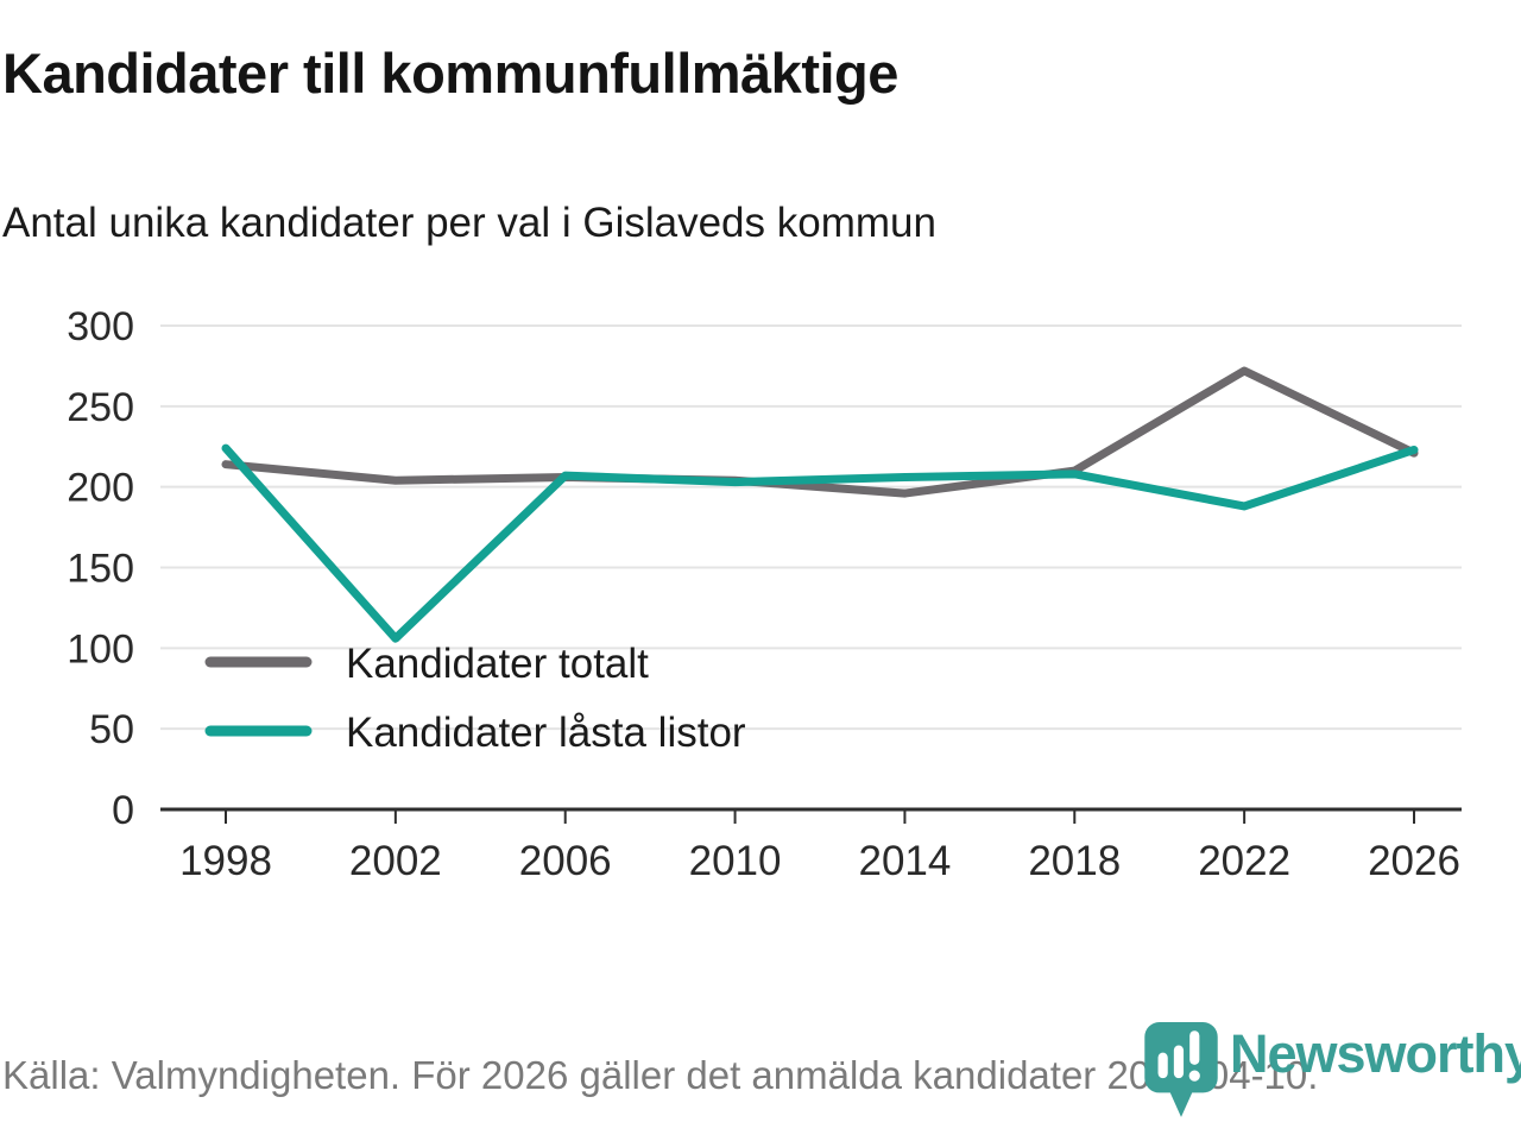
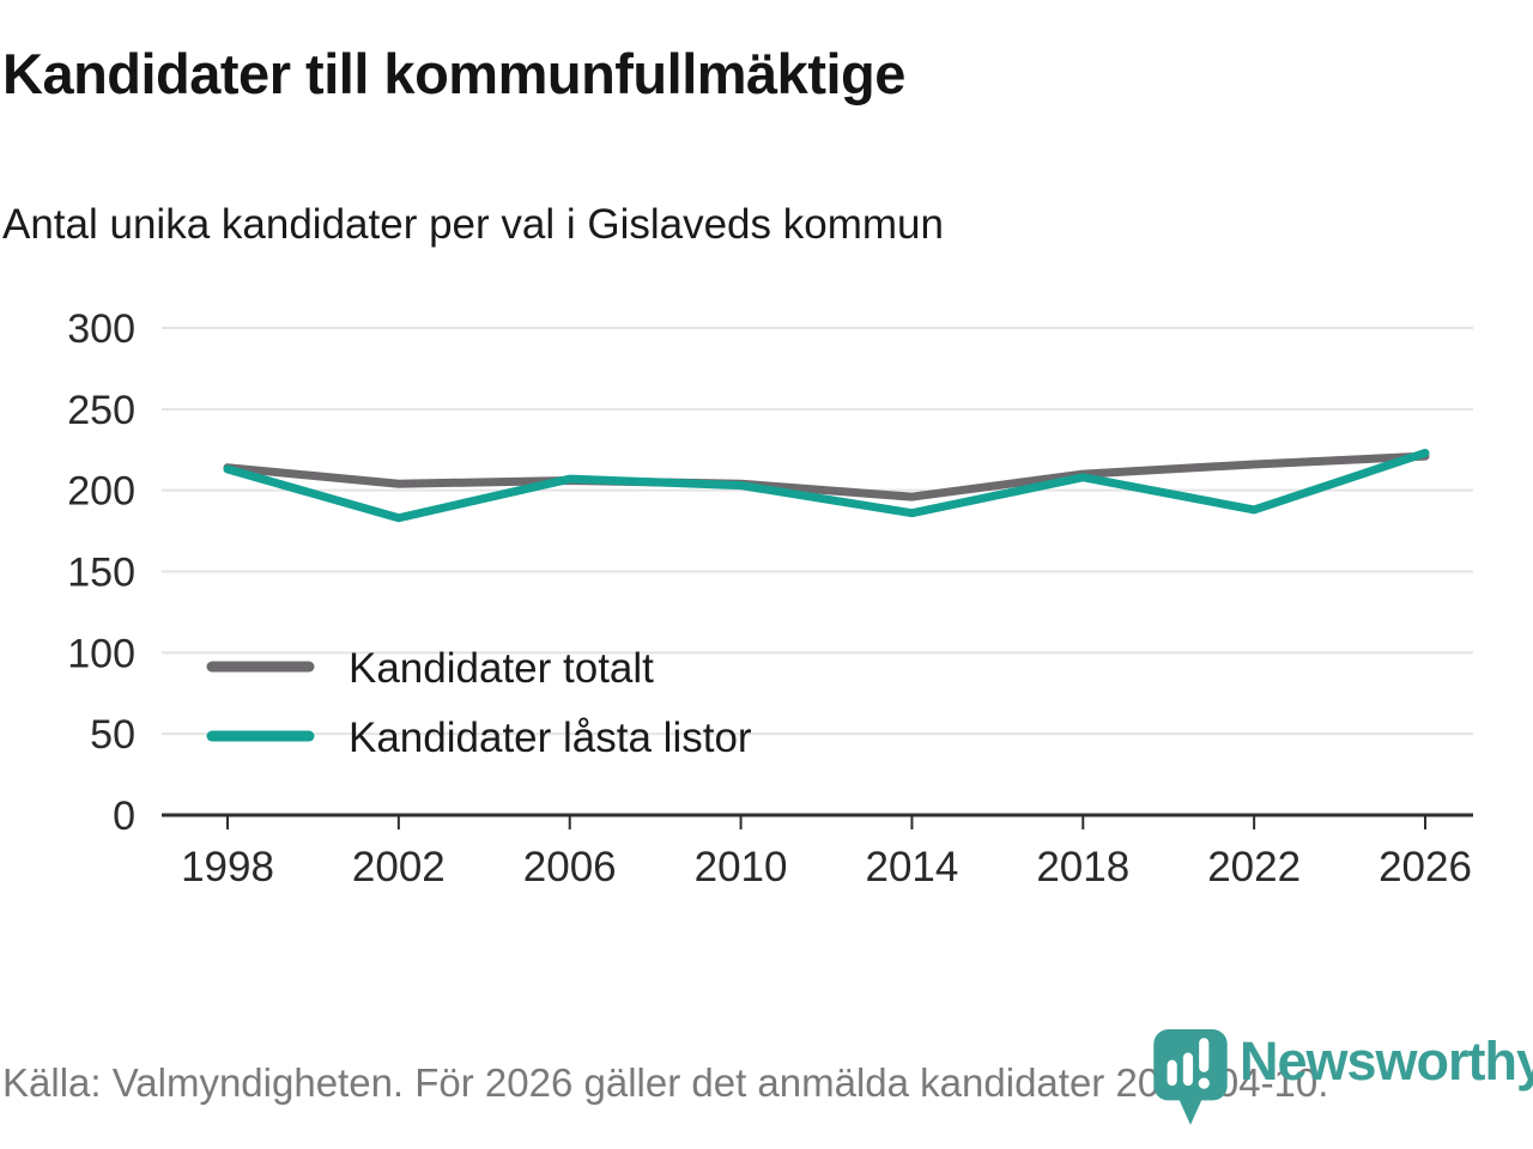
Kandidater låsta listor/1998: 224 -> 213
Kandidater låsta listor/2002: 106 -> 183
Kandidater låsta listor/2014: 206 -> 186
Kandidater totalt/2022: 272 -> 216
